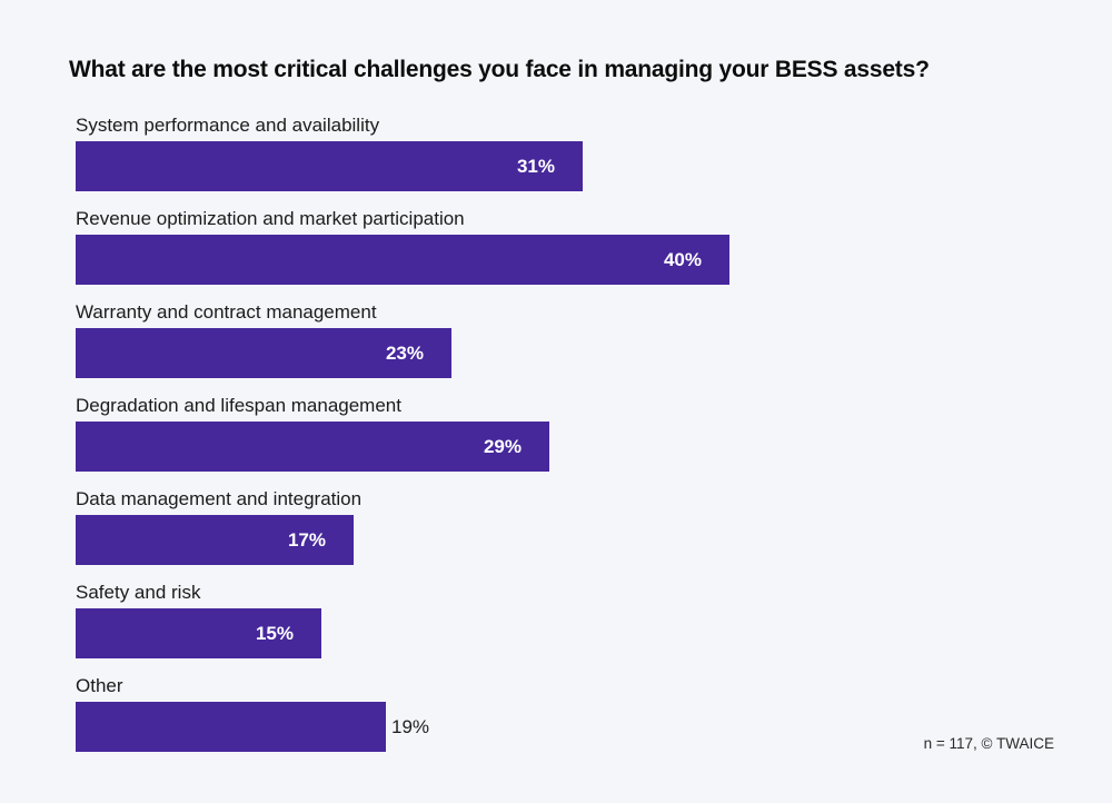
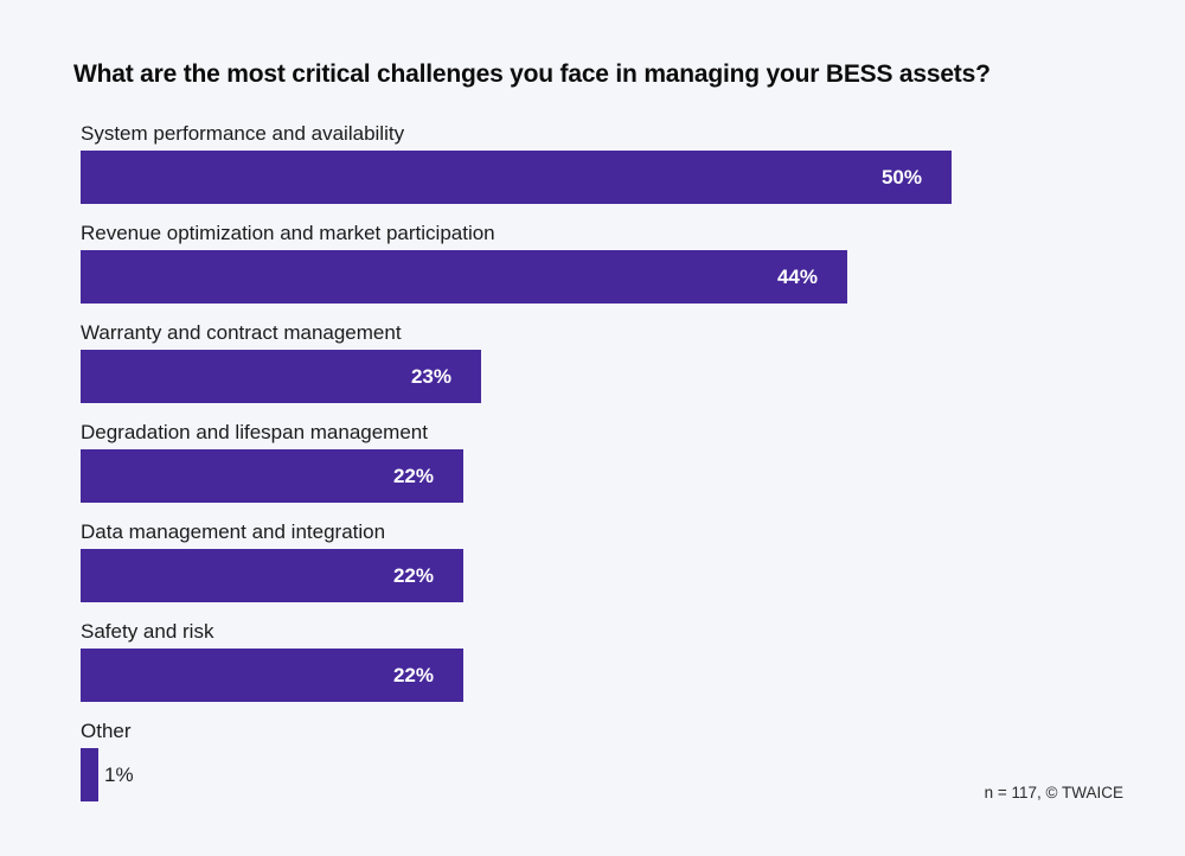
System performance and availability: 31% -> 50%
Revenue optimization and market participation: 40% -> 44%
Degradation and lifespan management: 29% -> 22%
Data management and integration: 17% -> 22%
Safety and risk: 15% -> 22%
Other: 19% -> 1%
